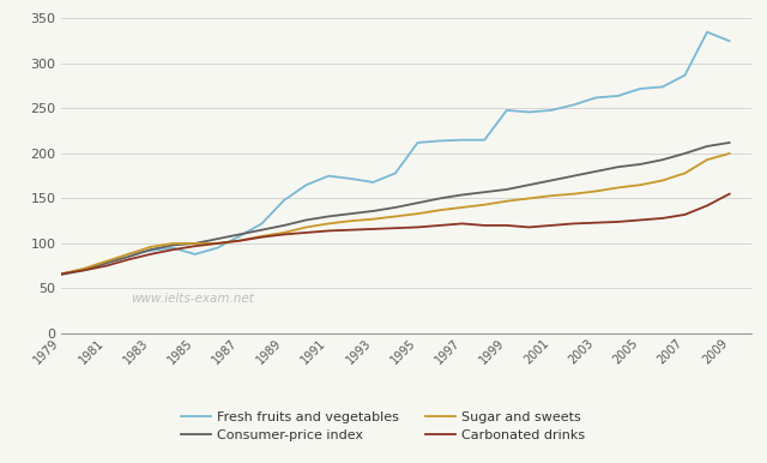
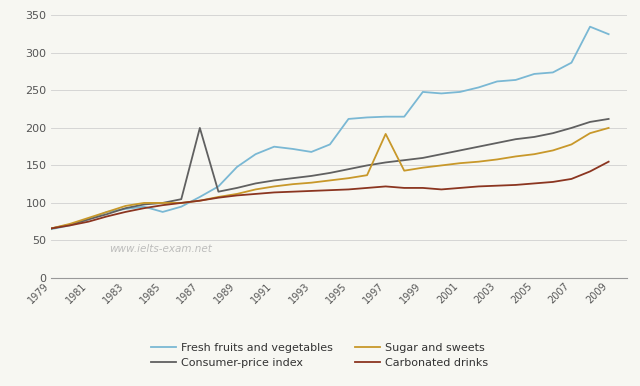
Consumer-price index/1987: 110 -> 200
Sugar and sweets/1997: 140 -> 192
